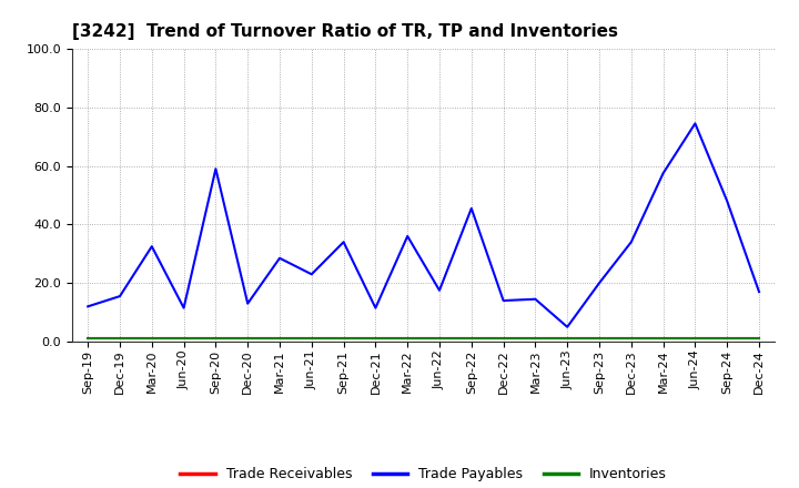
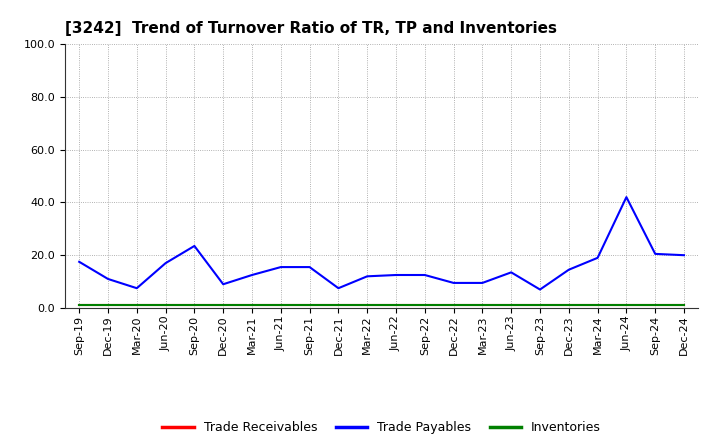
Trade Payables/Sep-19: 12.0 -> 17.5
Trade Payables/Dec-19: 15.5 -> 11.0
Trade Payables/Mar-20: 32.5 -> 7.5
Trade Payables/Jun-20: 11.5 -> 17.0
Trade Payables/Sep-20: 59.0 -> 23.5
Trade Payables/Dec-20: 13.0 -> 9.0
Trade Payables/Mar-21: 28.5 -> 12.5
Trade Payables/Jun-21: 23.0 -> 15.5
Trade Payables/Sep-21: 34.0 -> 15.5
Trade Payables/Dec-21: 11.5 -> 7.5
Trade Payables/Mar-22: 36.0 -> 12.0
Trade Payables/Jun-22: 17.5 -> 12.5
Trade Payables/Sep-22: 45.5 -> 12.5
Trade Payables/Dec-22: 14.0 -> 9.5
Trade Payables/Mar-23: 14.5 -> 9.5
Trade Payables/Jun-23: 5.0 -> 13.5
Trade Payables/Sep-23: 20.0 -> 7.0
Trade Payables/Dec-23: 34.0 -> 14.5
Trade Payables/Mar-24: 57.5 -> 19.0
Trade Payables/Jun-24: 74.5 -> 42.0
Trade Payables/Sep-24: 48.0 -> 20.5
Trade Payables/Dec-24: 17.0 -> 20.0
